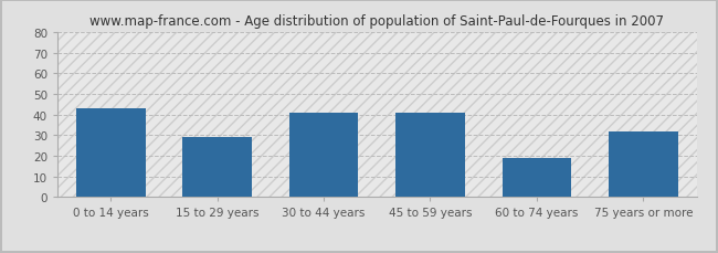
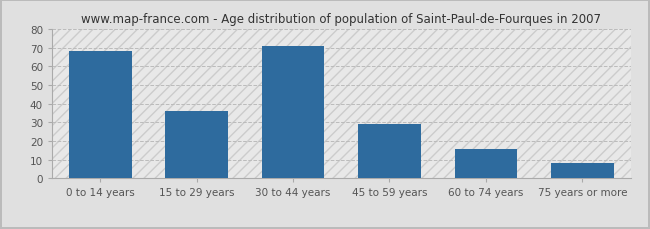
0 to 14 years: 43 -> 68
15 to 29 years: 29 -> 36
30 to 44 years: 41 -> 71
45 to 59 years: 41 -> 29
60 to 74 years: 19 -> 16
75 years or more: 32 -> 8
